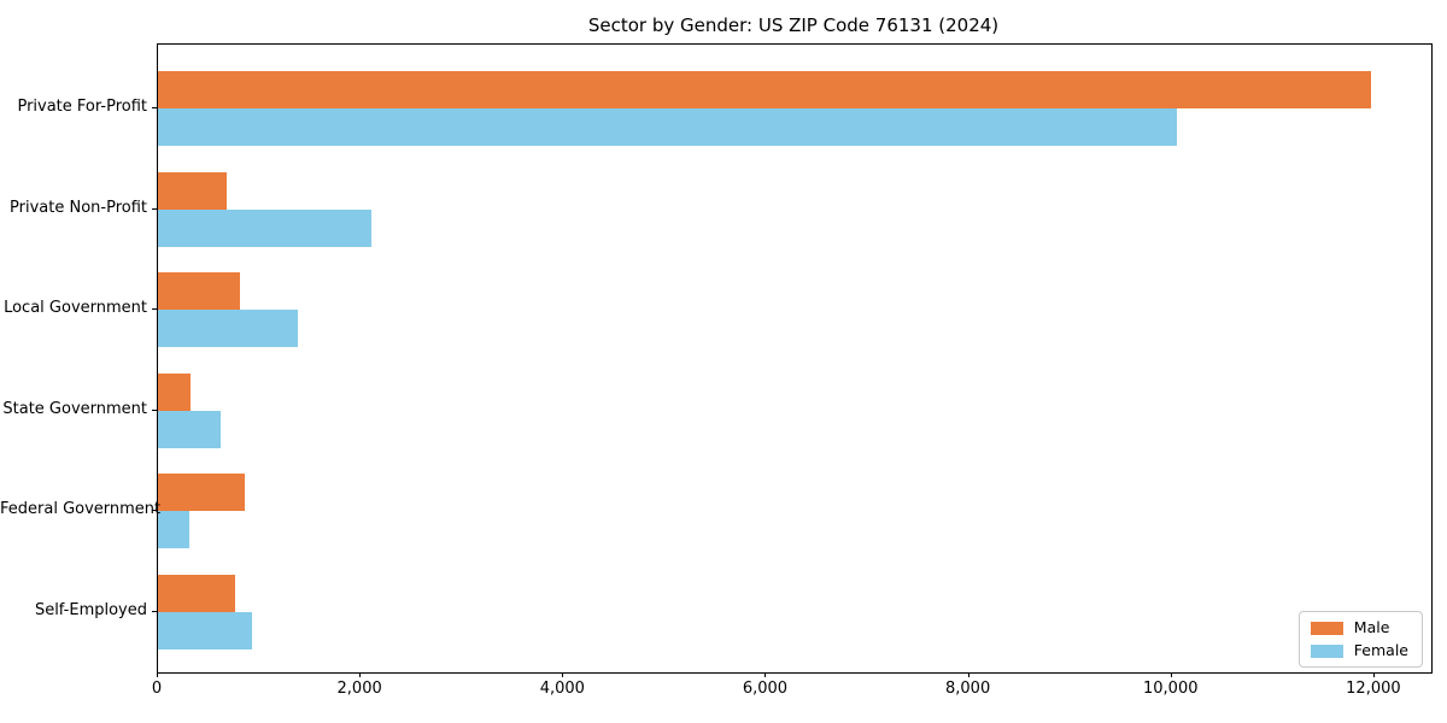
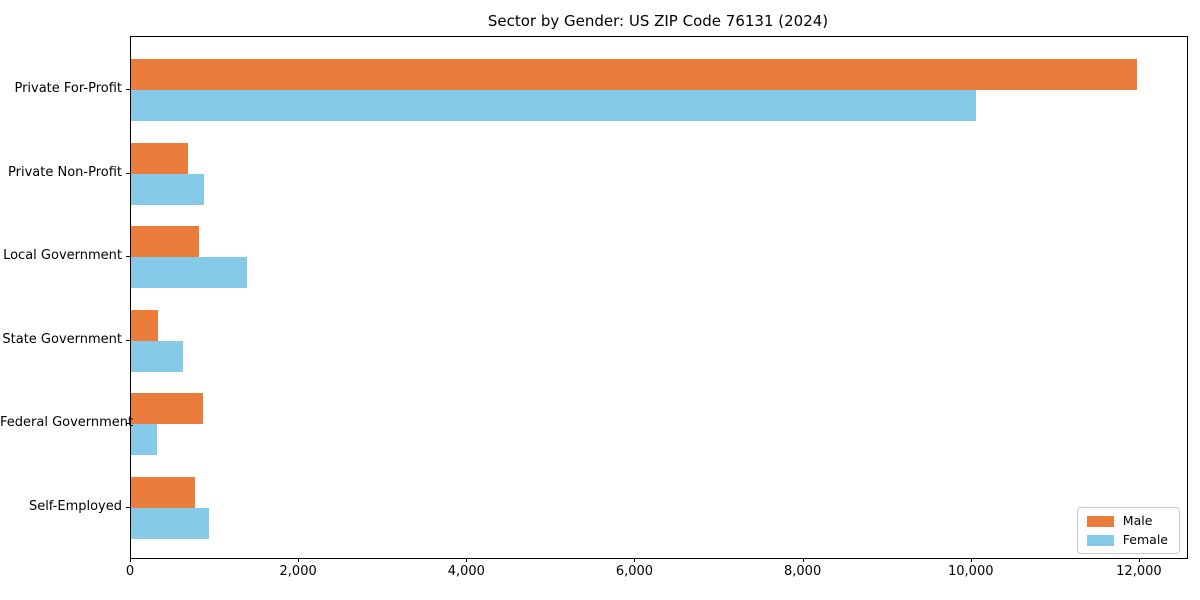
Female/Private Non-Profit: 2100 -> 900
